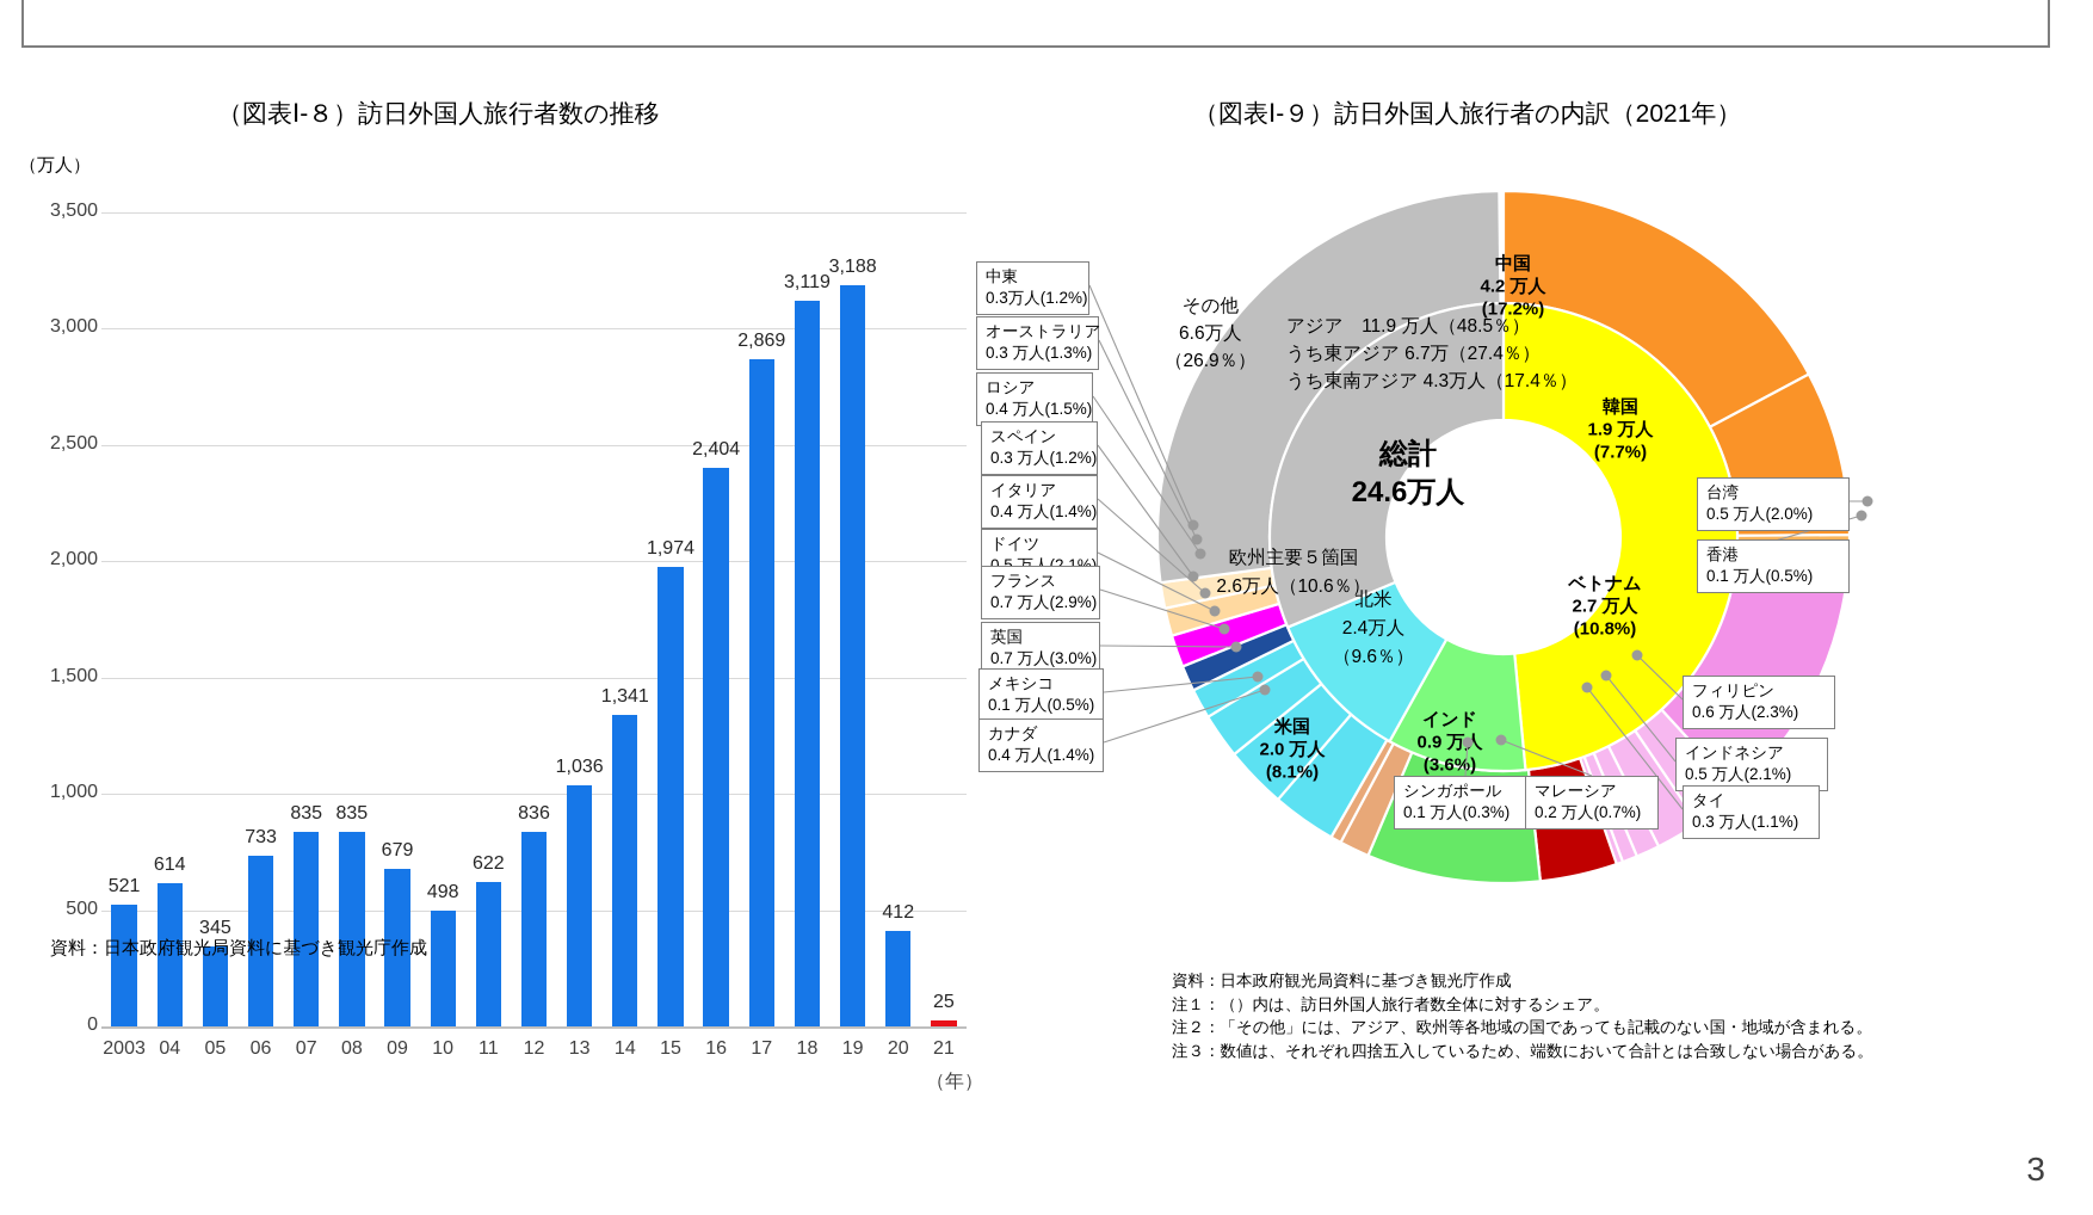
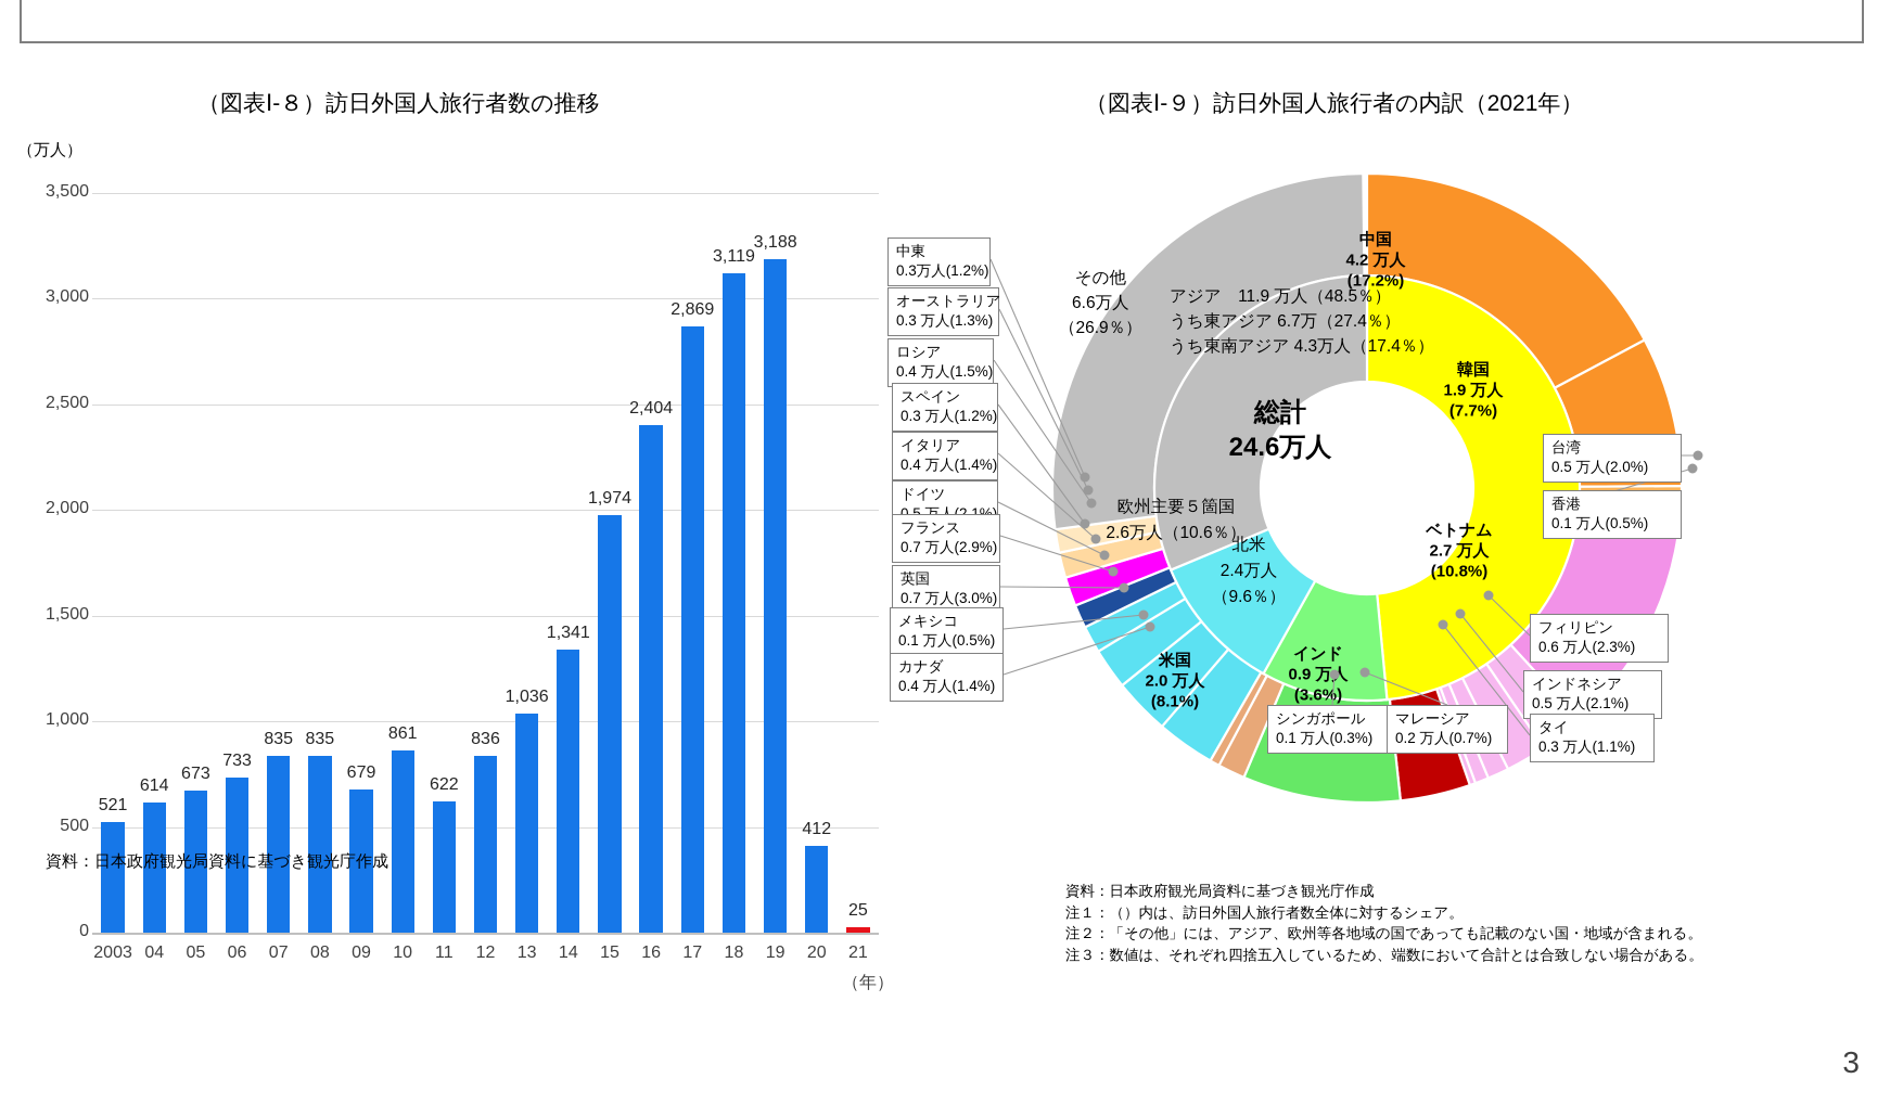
（図表Ⅰ-８）訪日外国人旅行者数の推移/05: 345 -> 673
（図表Ⅰ-８）訪日外国人旅行者数の推移/10: 498 -> 861
